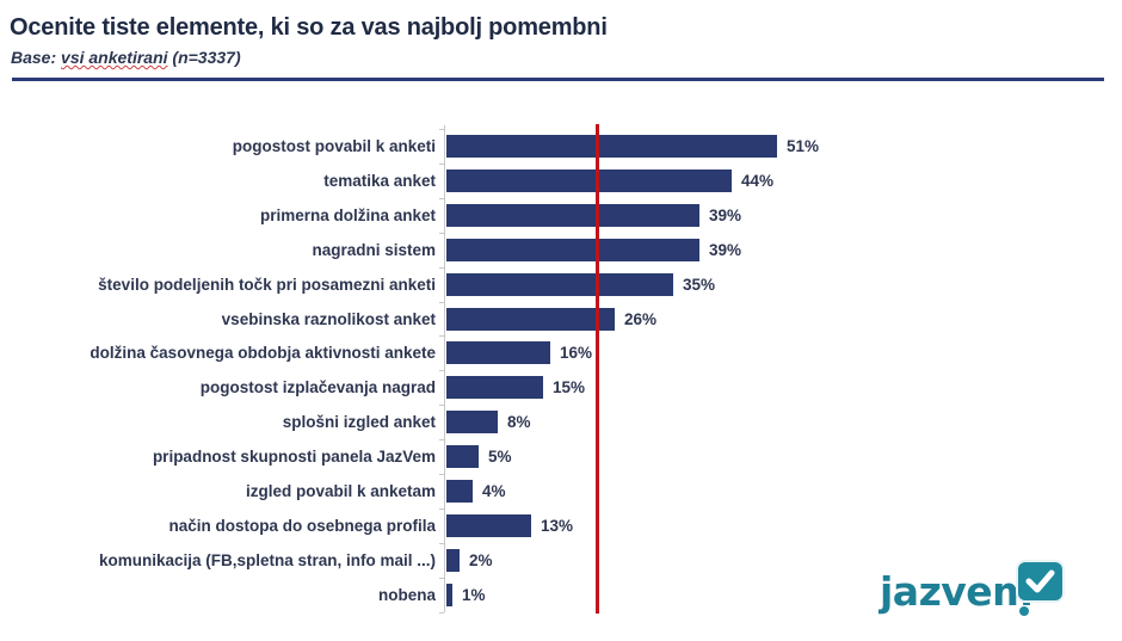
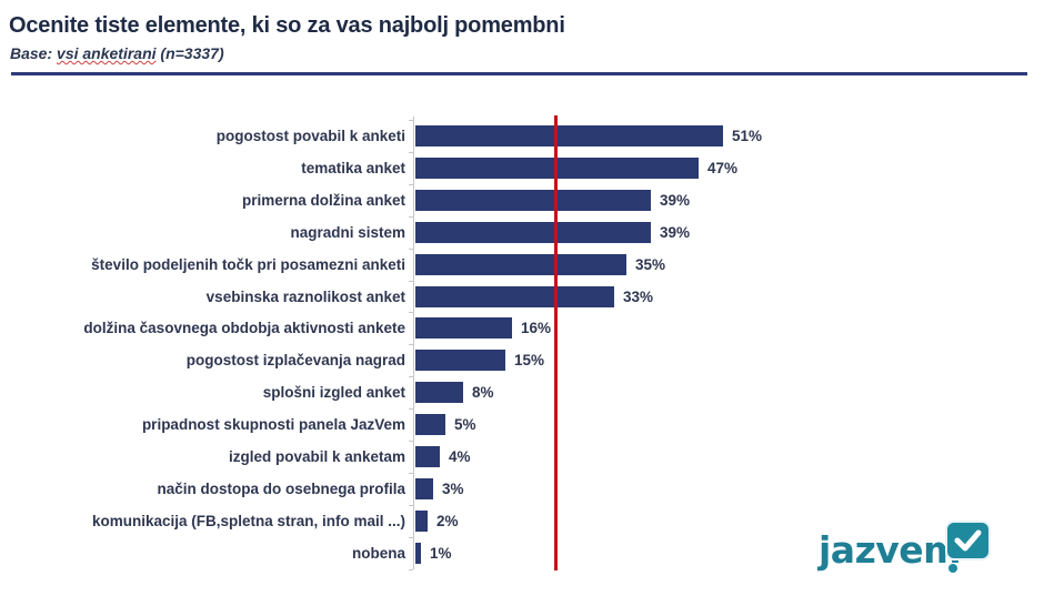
tematika anket: 44% -> 47%
vsebinska raznolikost anket: 26% -> 33%
način dostopa do osebnega profila: 13% -> 3%
